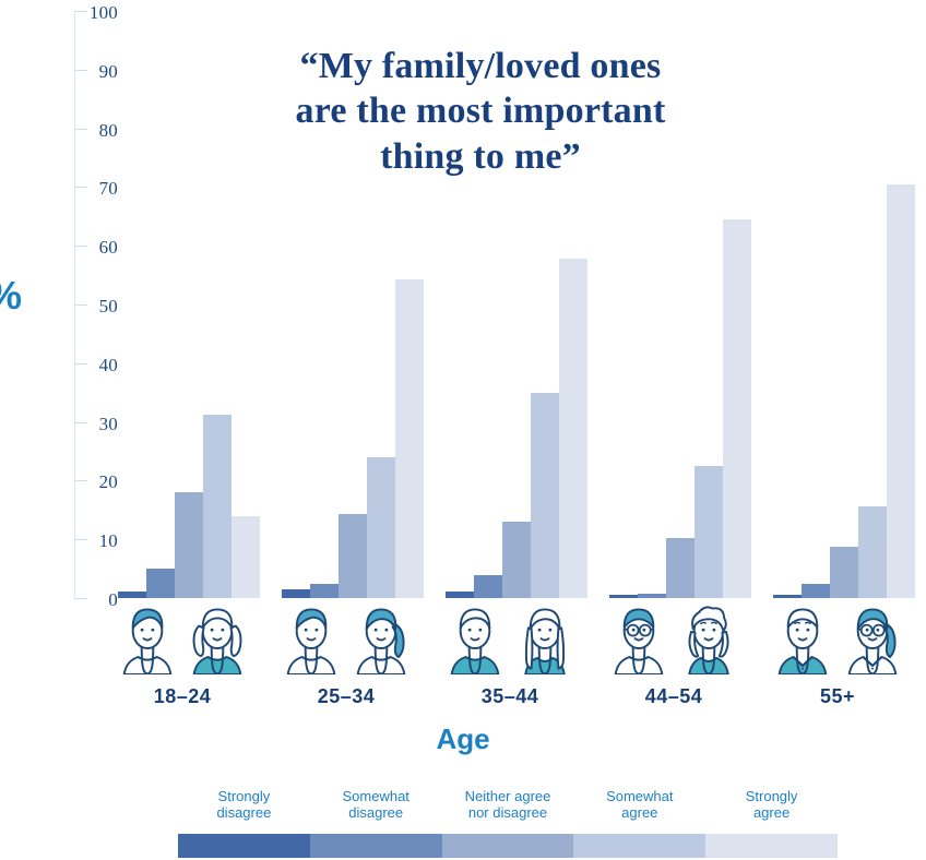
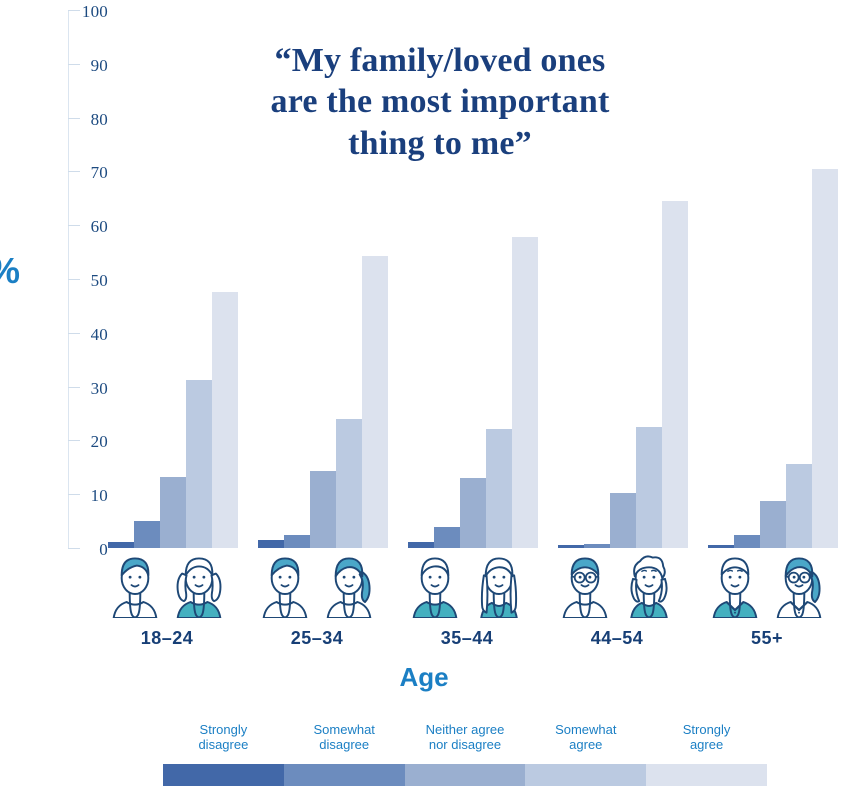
Neither agree nor disagree/18–24: 18 -> 13
Strongly agree/18–24: 14 -> 48
Somewhat agree/35–44: 35 -> 22
